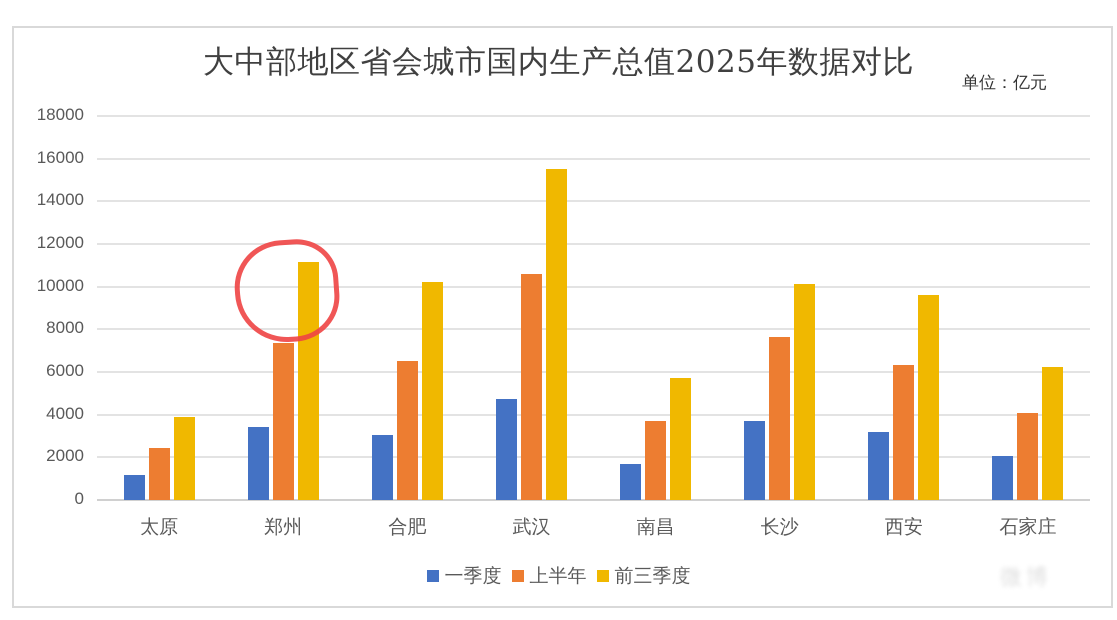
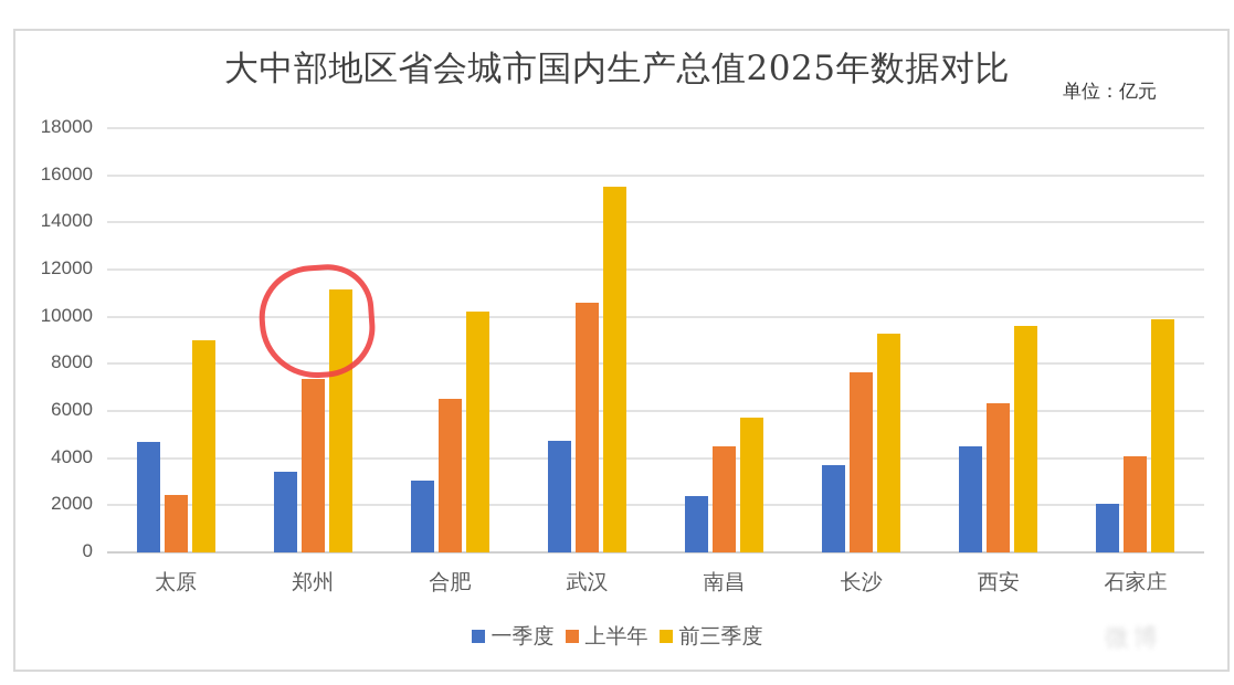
一季度/太原: 1200 -> 4700
前三季度/太原: 3900 -> 9000
一季度/南昌: 1700 -> 2400
上半年/南昌: 3700 -> 4500
前三季度/长沙: 10100 -> 9300
一季度/西安: 3200 -> 4500
前三季度/石家庄: 6200 -> 9900
